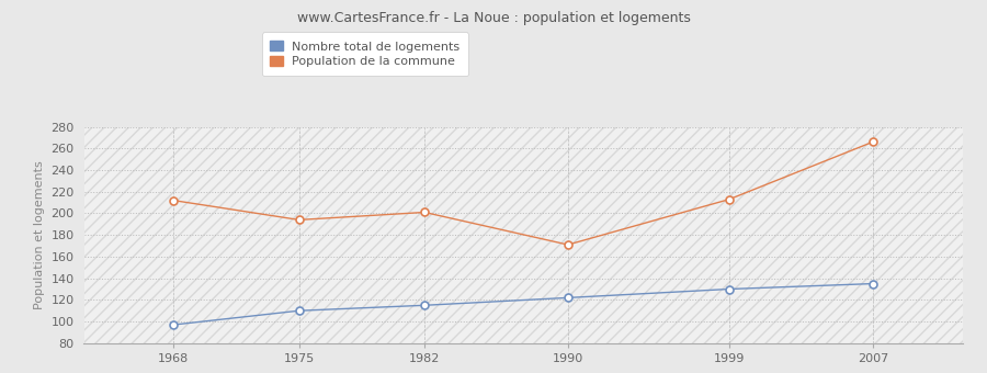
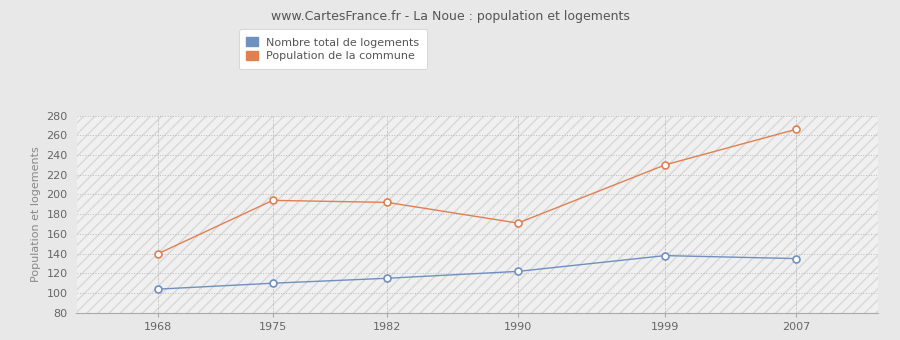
Nombre total de logements/1968: 97 -> 104
Population de la commune/1968: 212 -> 140
Population de la commune/1982: 201 -> 192
Nombre total de logements/1999: 130 -> 138
Population de la commune/1999: 213 -> 230
